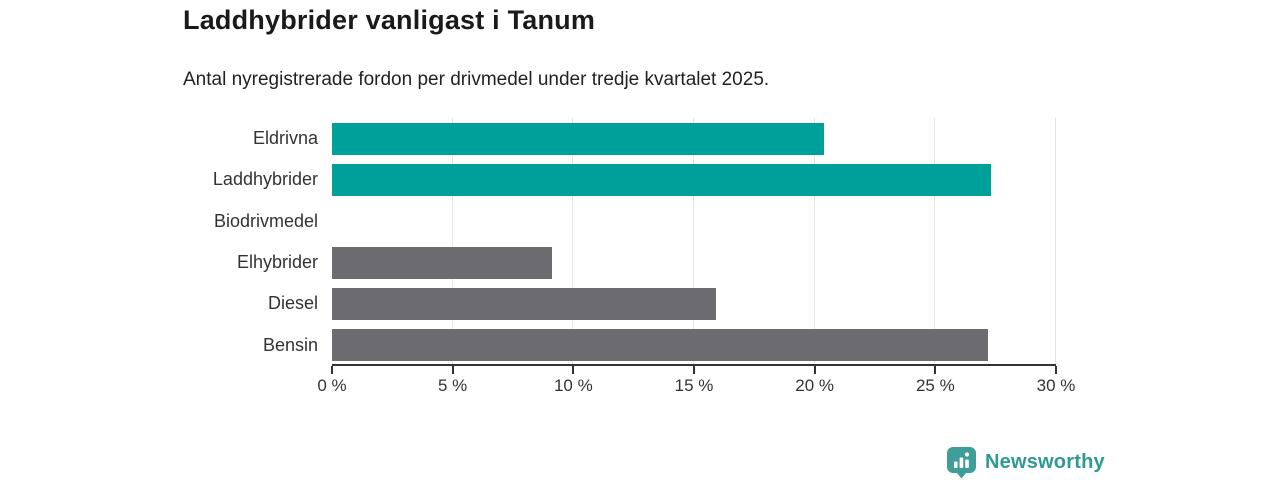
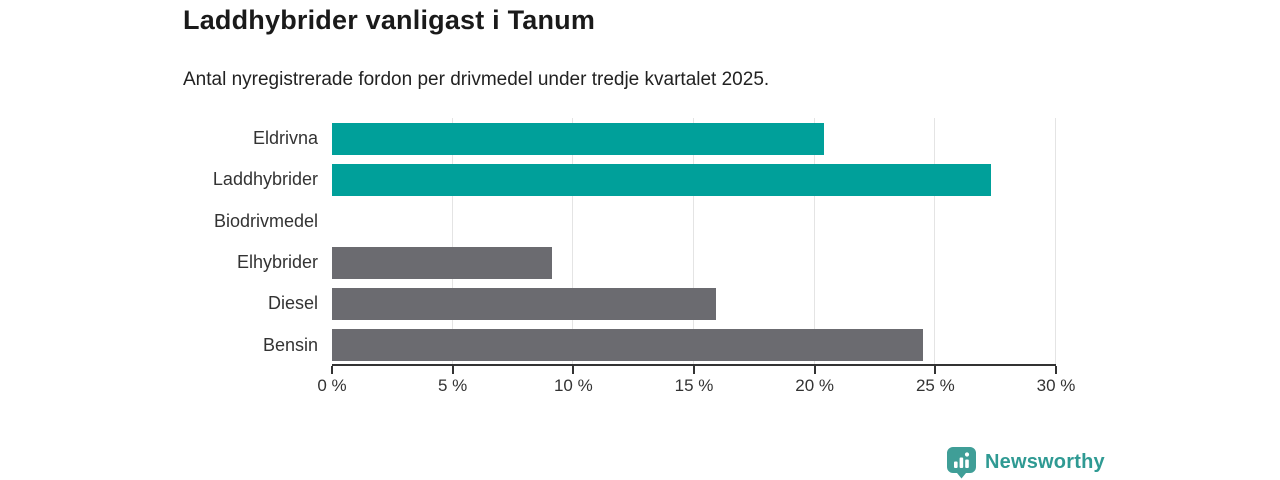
Bensin: 27.2% -> 24.5%
